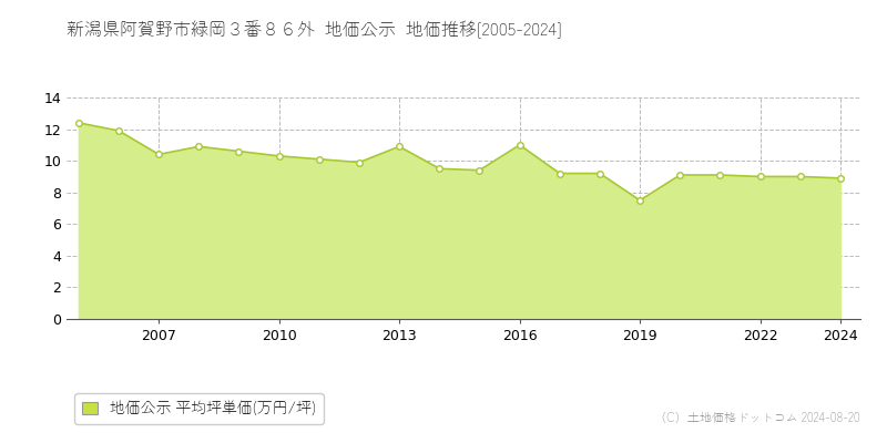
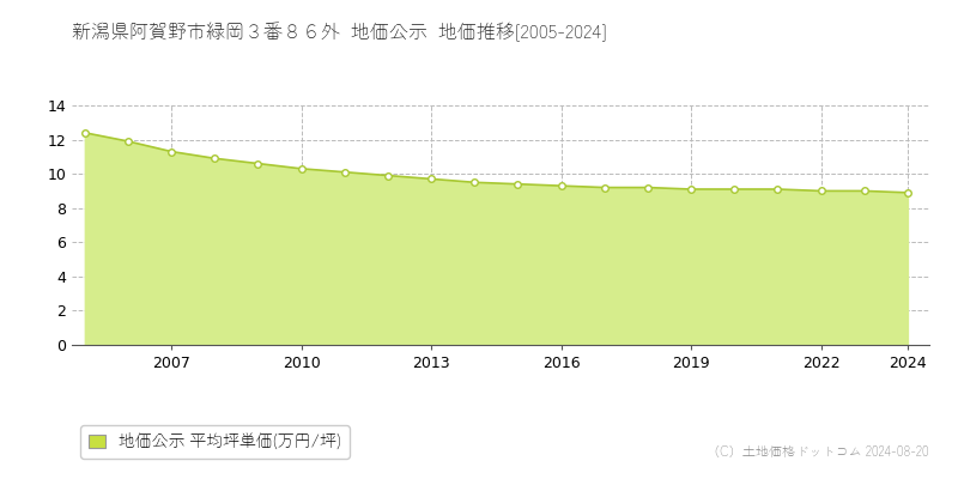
2007: 10.4 -> 11.3
2013: 10.9 -> 9.7
2016: 11.0 -> 9.3
2019: 7.5 -> 9.1
